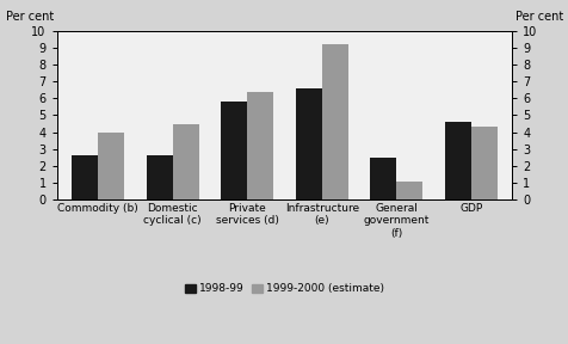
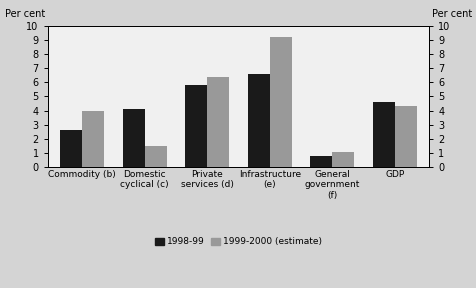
1998-99/Domestic cyclical (c): 2.6 -> 4.1
1999-2000 (estimate)/Domestic cyclical (c): 4.5 -> 1.5
1998-99/General government (f): 2.5 -> 0.8
